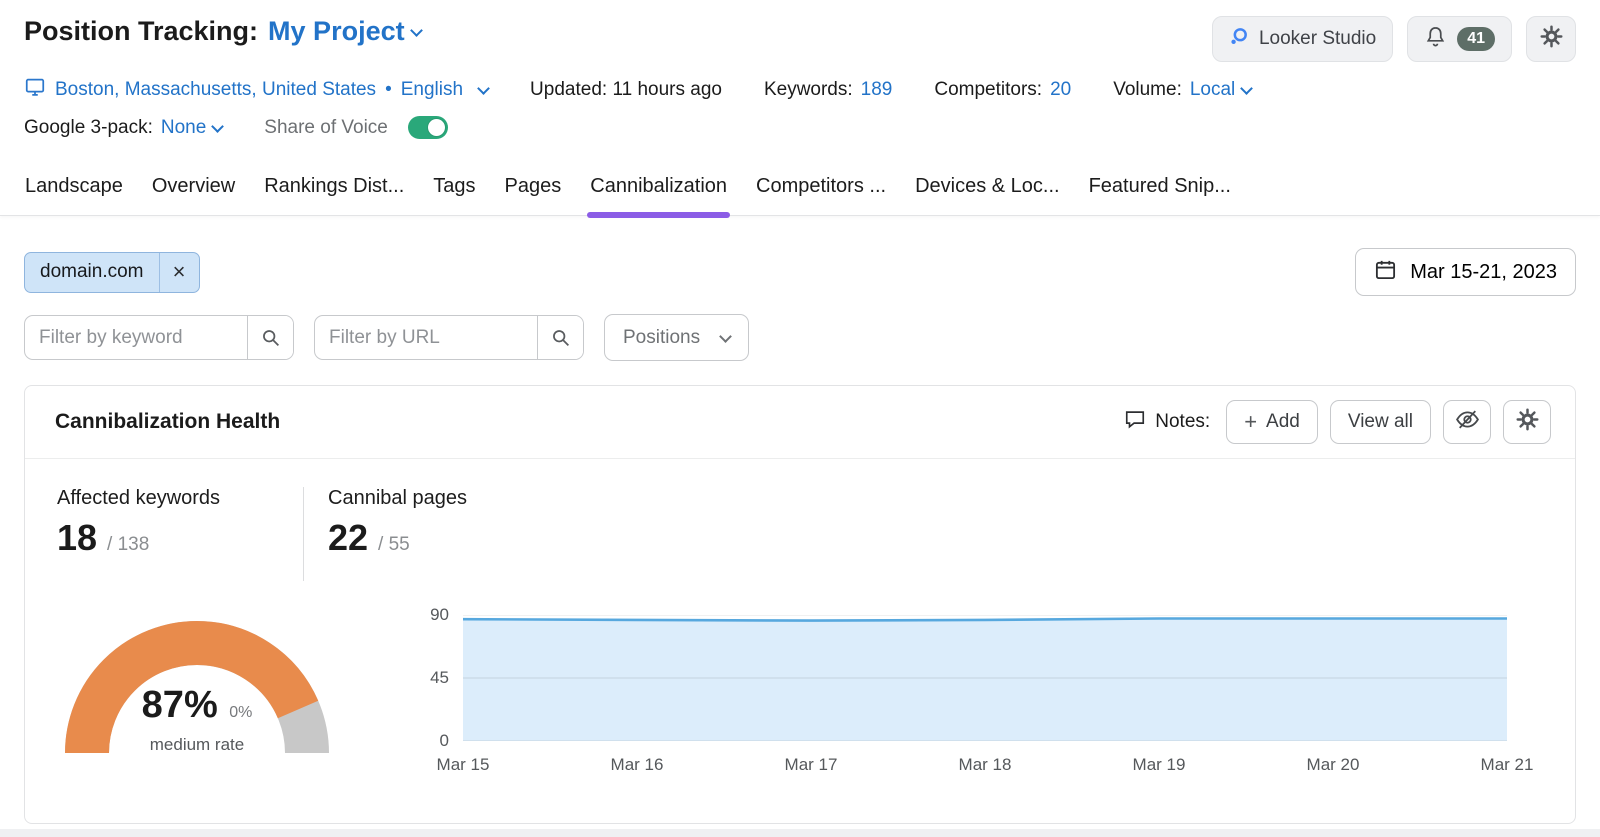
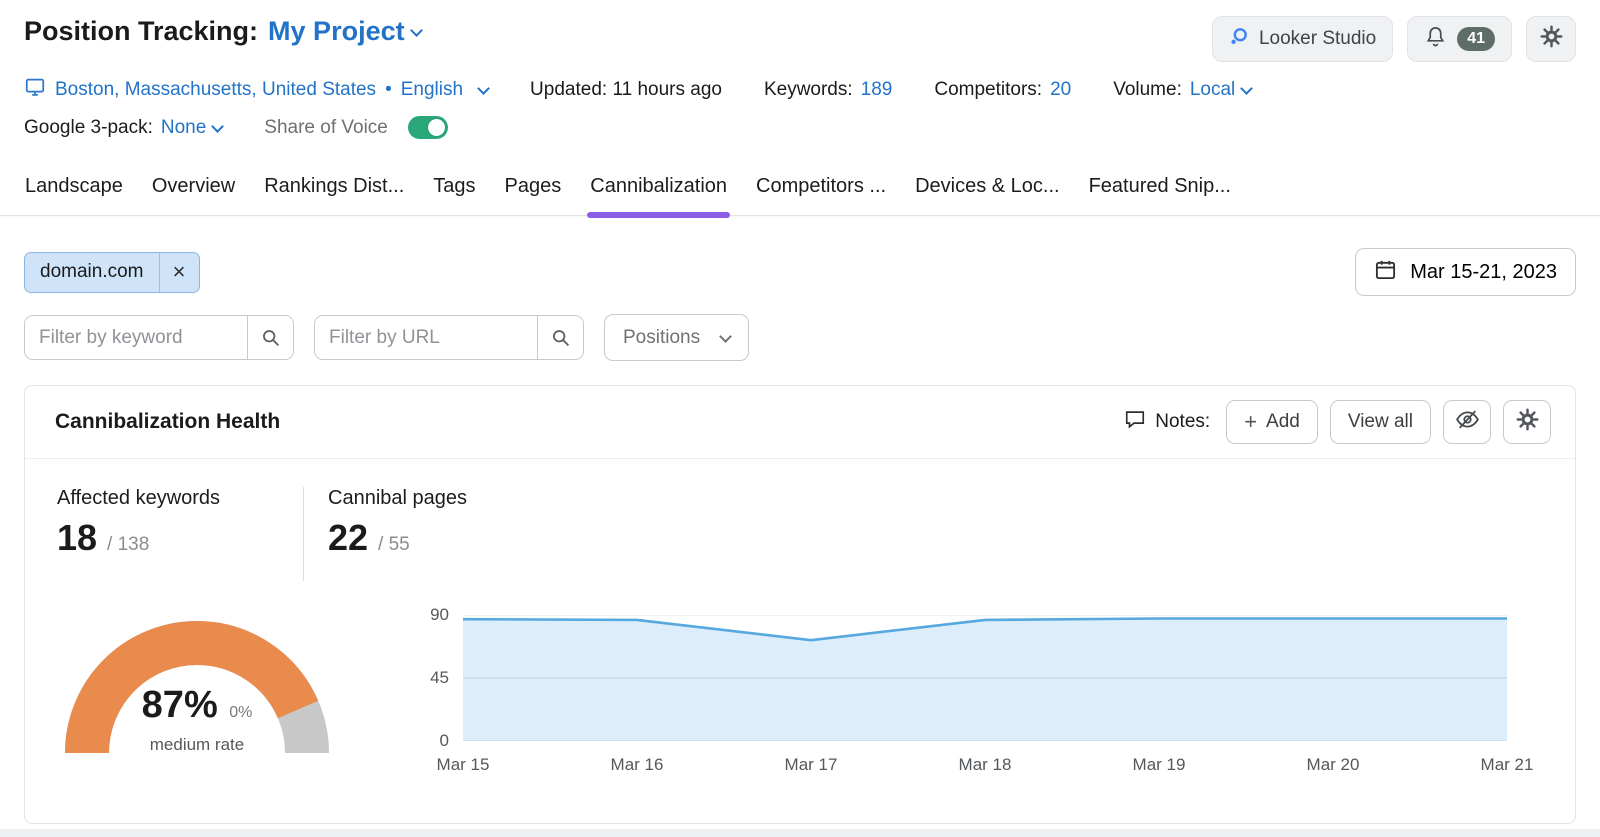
Mar 17: 86 -> 72
